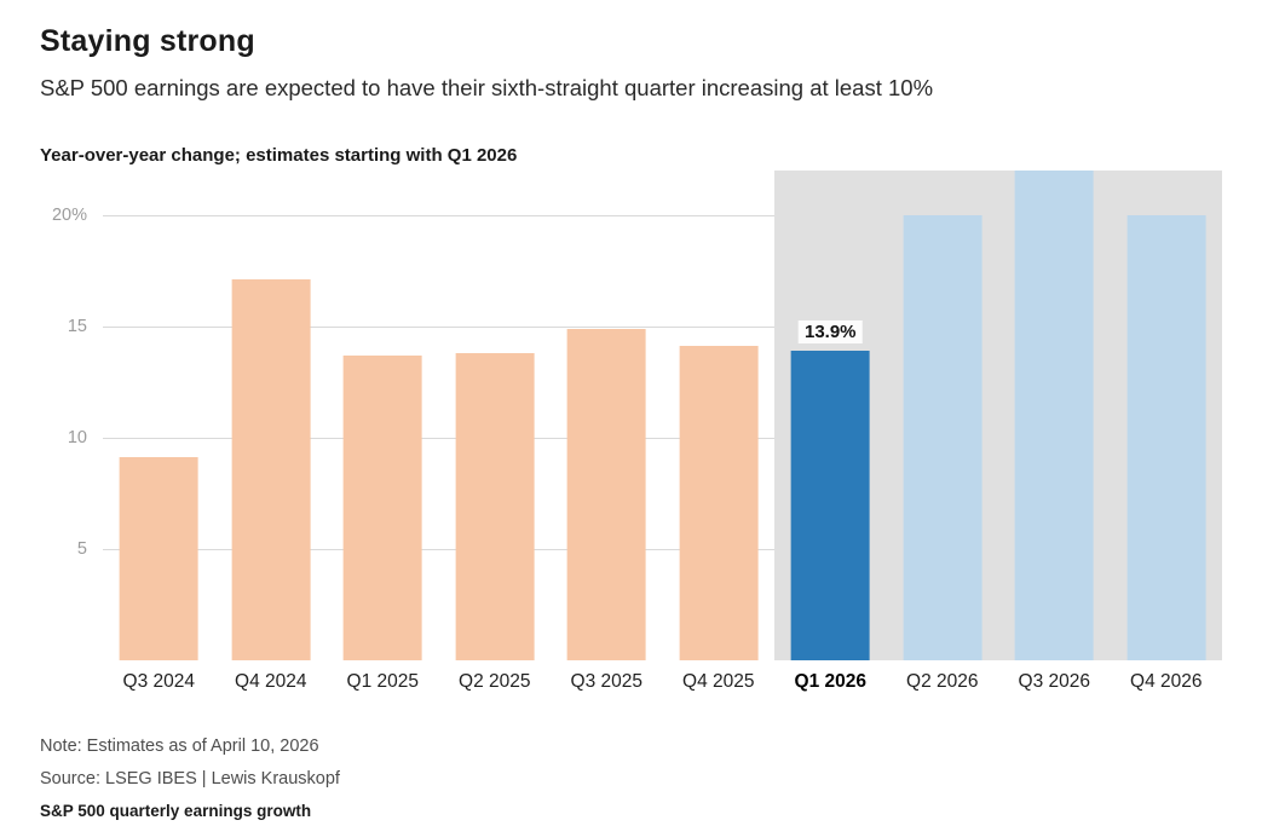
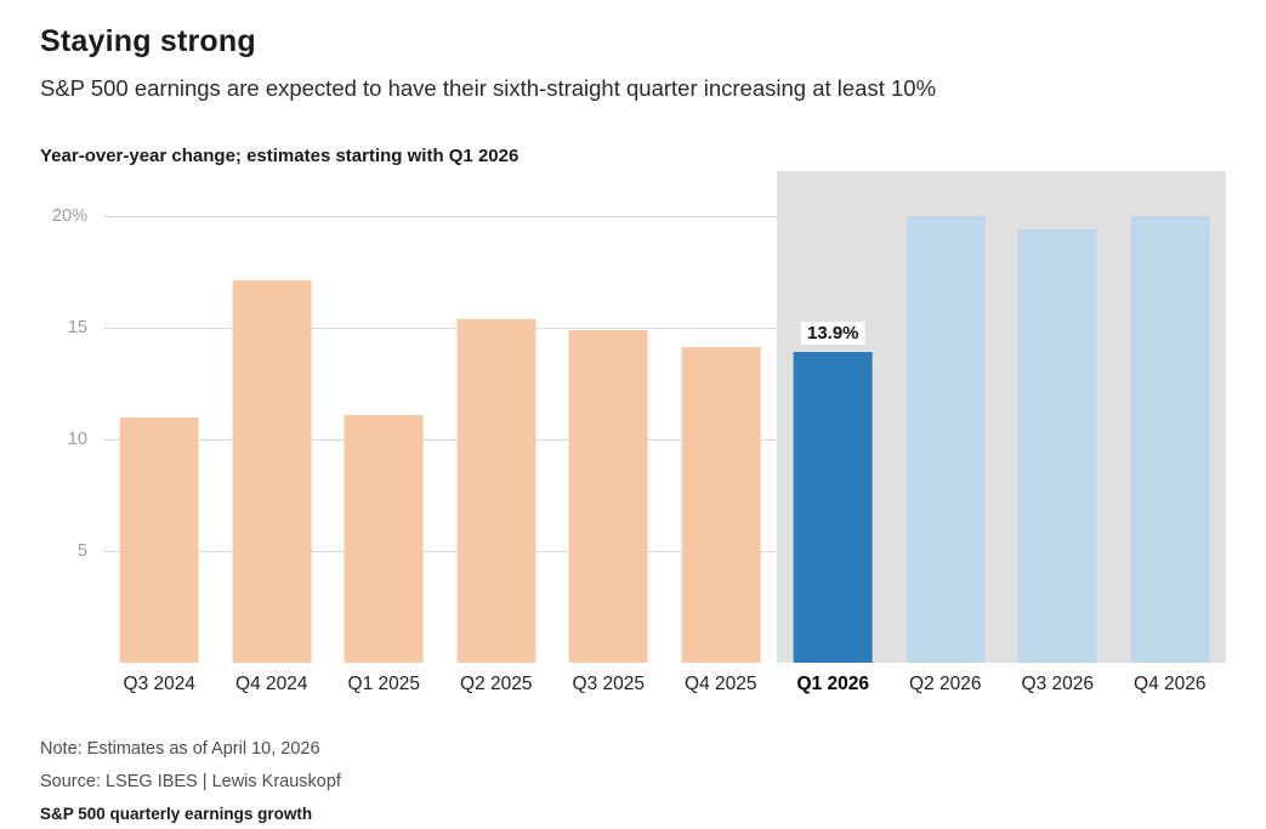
Q3 2024: 9.1% -> 11.0%
Q1 2025: 13.7% -> 11.1%
Q2 2025: 13.8% -> 15.4%
Q3 2026: 22.0% -> 19.4%
